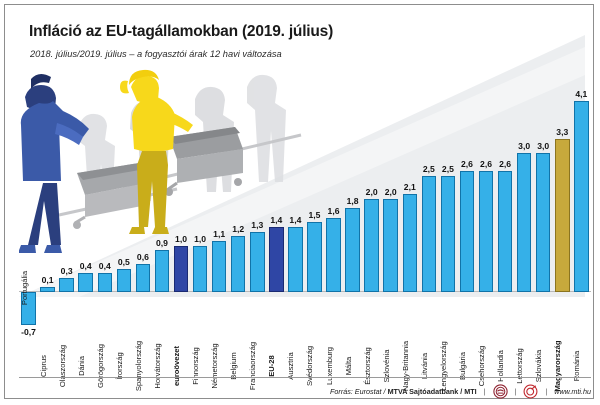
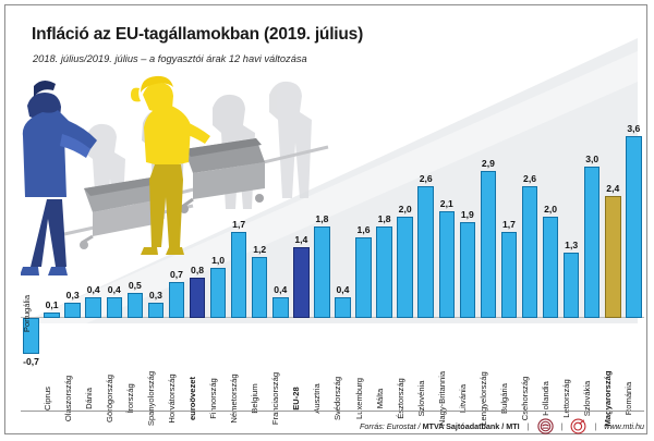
Spanyolország: 0,6 -> 0,3
Horvátország: 0,9 -> 0,7
euroövezet: 1,0 -> 0,8
Németország: 1,1 -> 1,7
Franciaország: 1,3 -> 0,4
Ausztria: 1,4 -> 1,8
Svédország: 1,5 -> 0,4
Szlovénia: 2,0 -> 2,6
Litvánia: 2,5 -> 1,9
Lengyelország: 2,5 -> 2,9
Bulgária: 2,6 -> 1,7
Hollandia: 2,6 -> 2,0
Lettország: 3,0 -> 1,3
Magyarország: 3,3 -> 2,4
Románia: 4,1 -> 3,6
